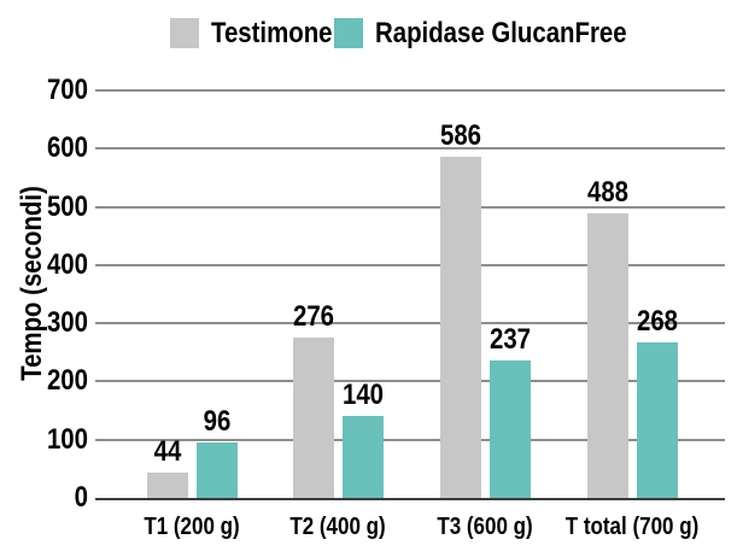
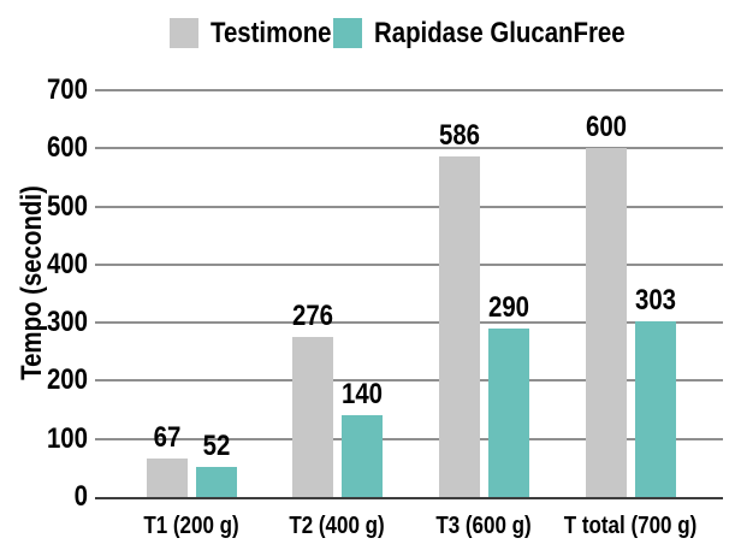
Testimone/T1 (200 g): 44 -> 67
Rapidase GlucanFree/T1 (200 g): 96 -> 52
Rapidase GlucanFree/T3 (600 g): 237 -> 290
Testimone/T total (700 g): 488 -> 600
Rapidase GlucanFree/T total (700 g): 268 -> 303
